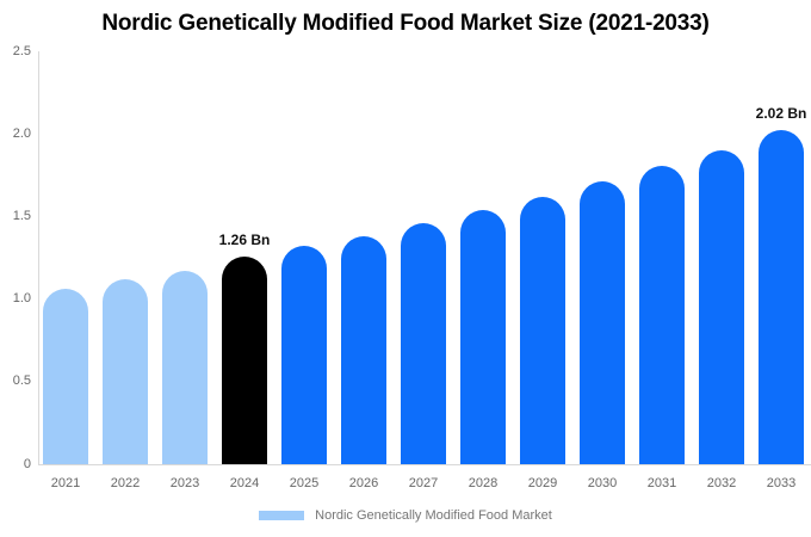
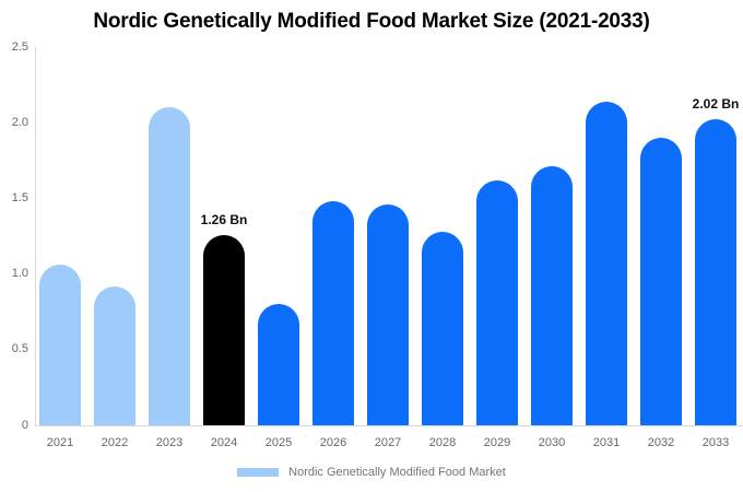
2022: 1.12 -> 0.92
2023: 1.17 -> 2.10
2025: 1.32 -> 0.80
2026: 1.38 -> 1.48
2028: 1.54 -> 1.28
2031: 1.81 -> 2.14
